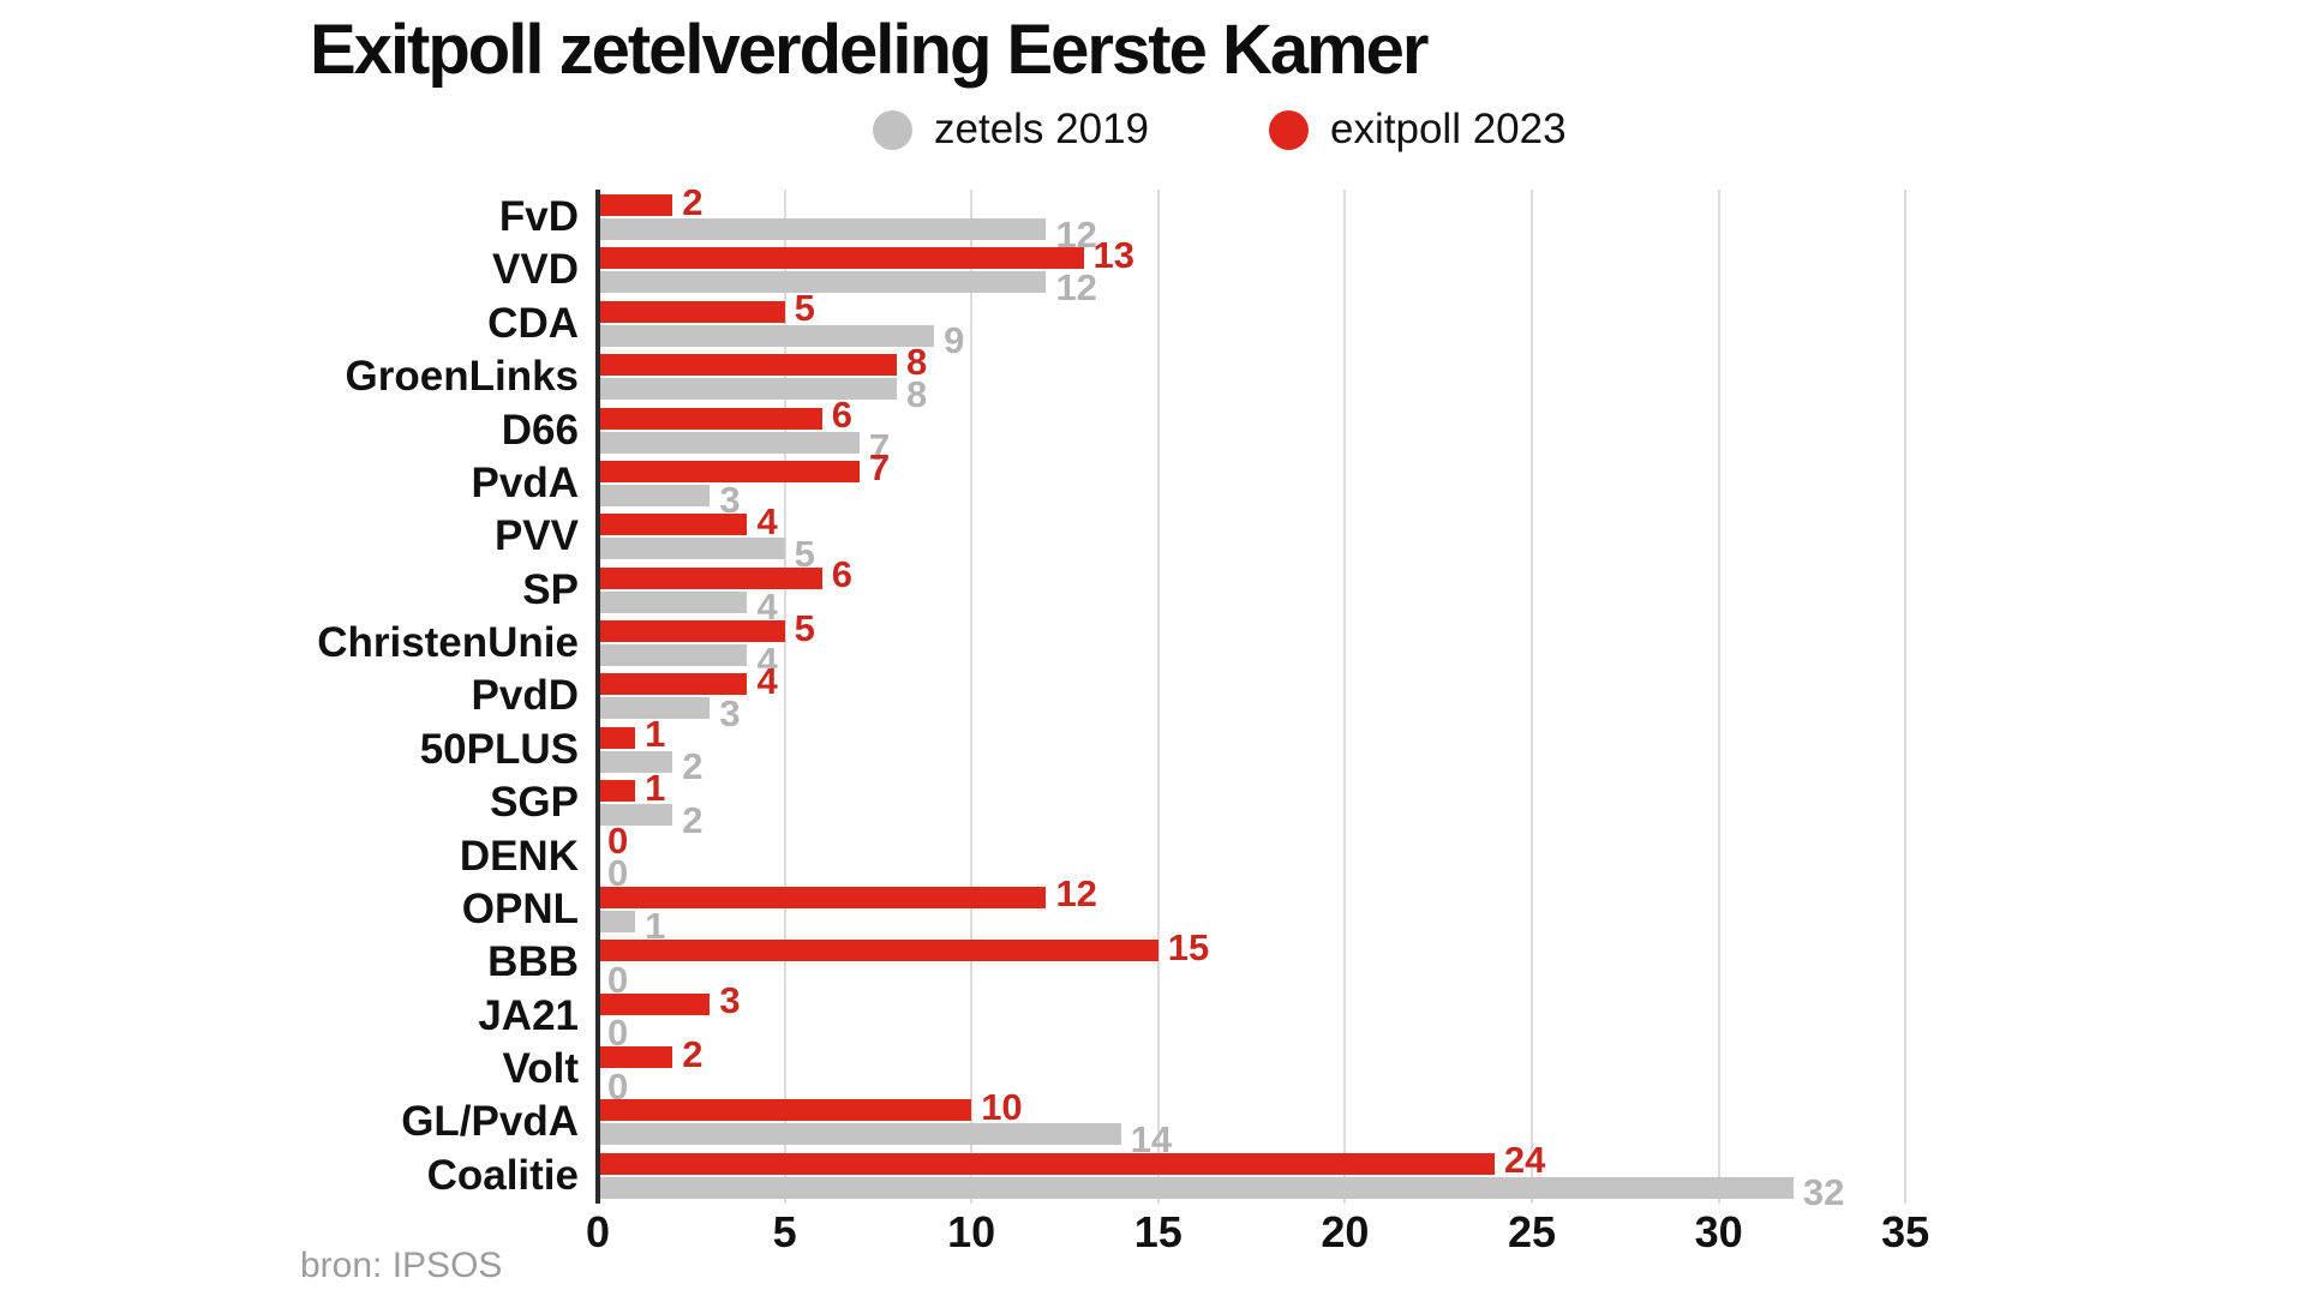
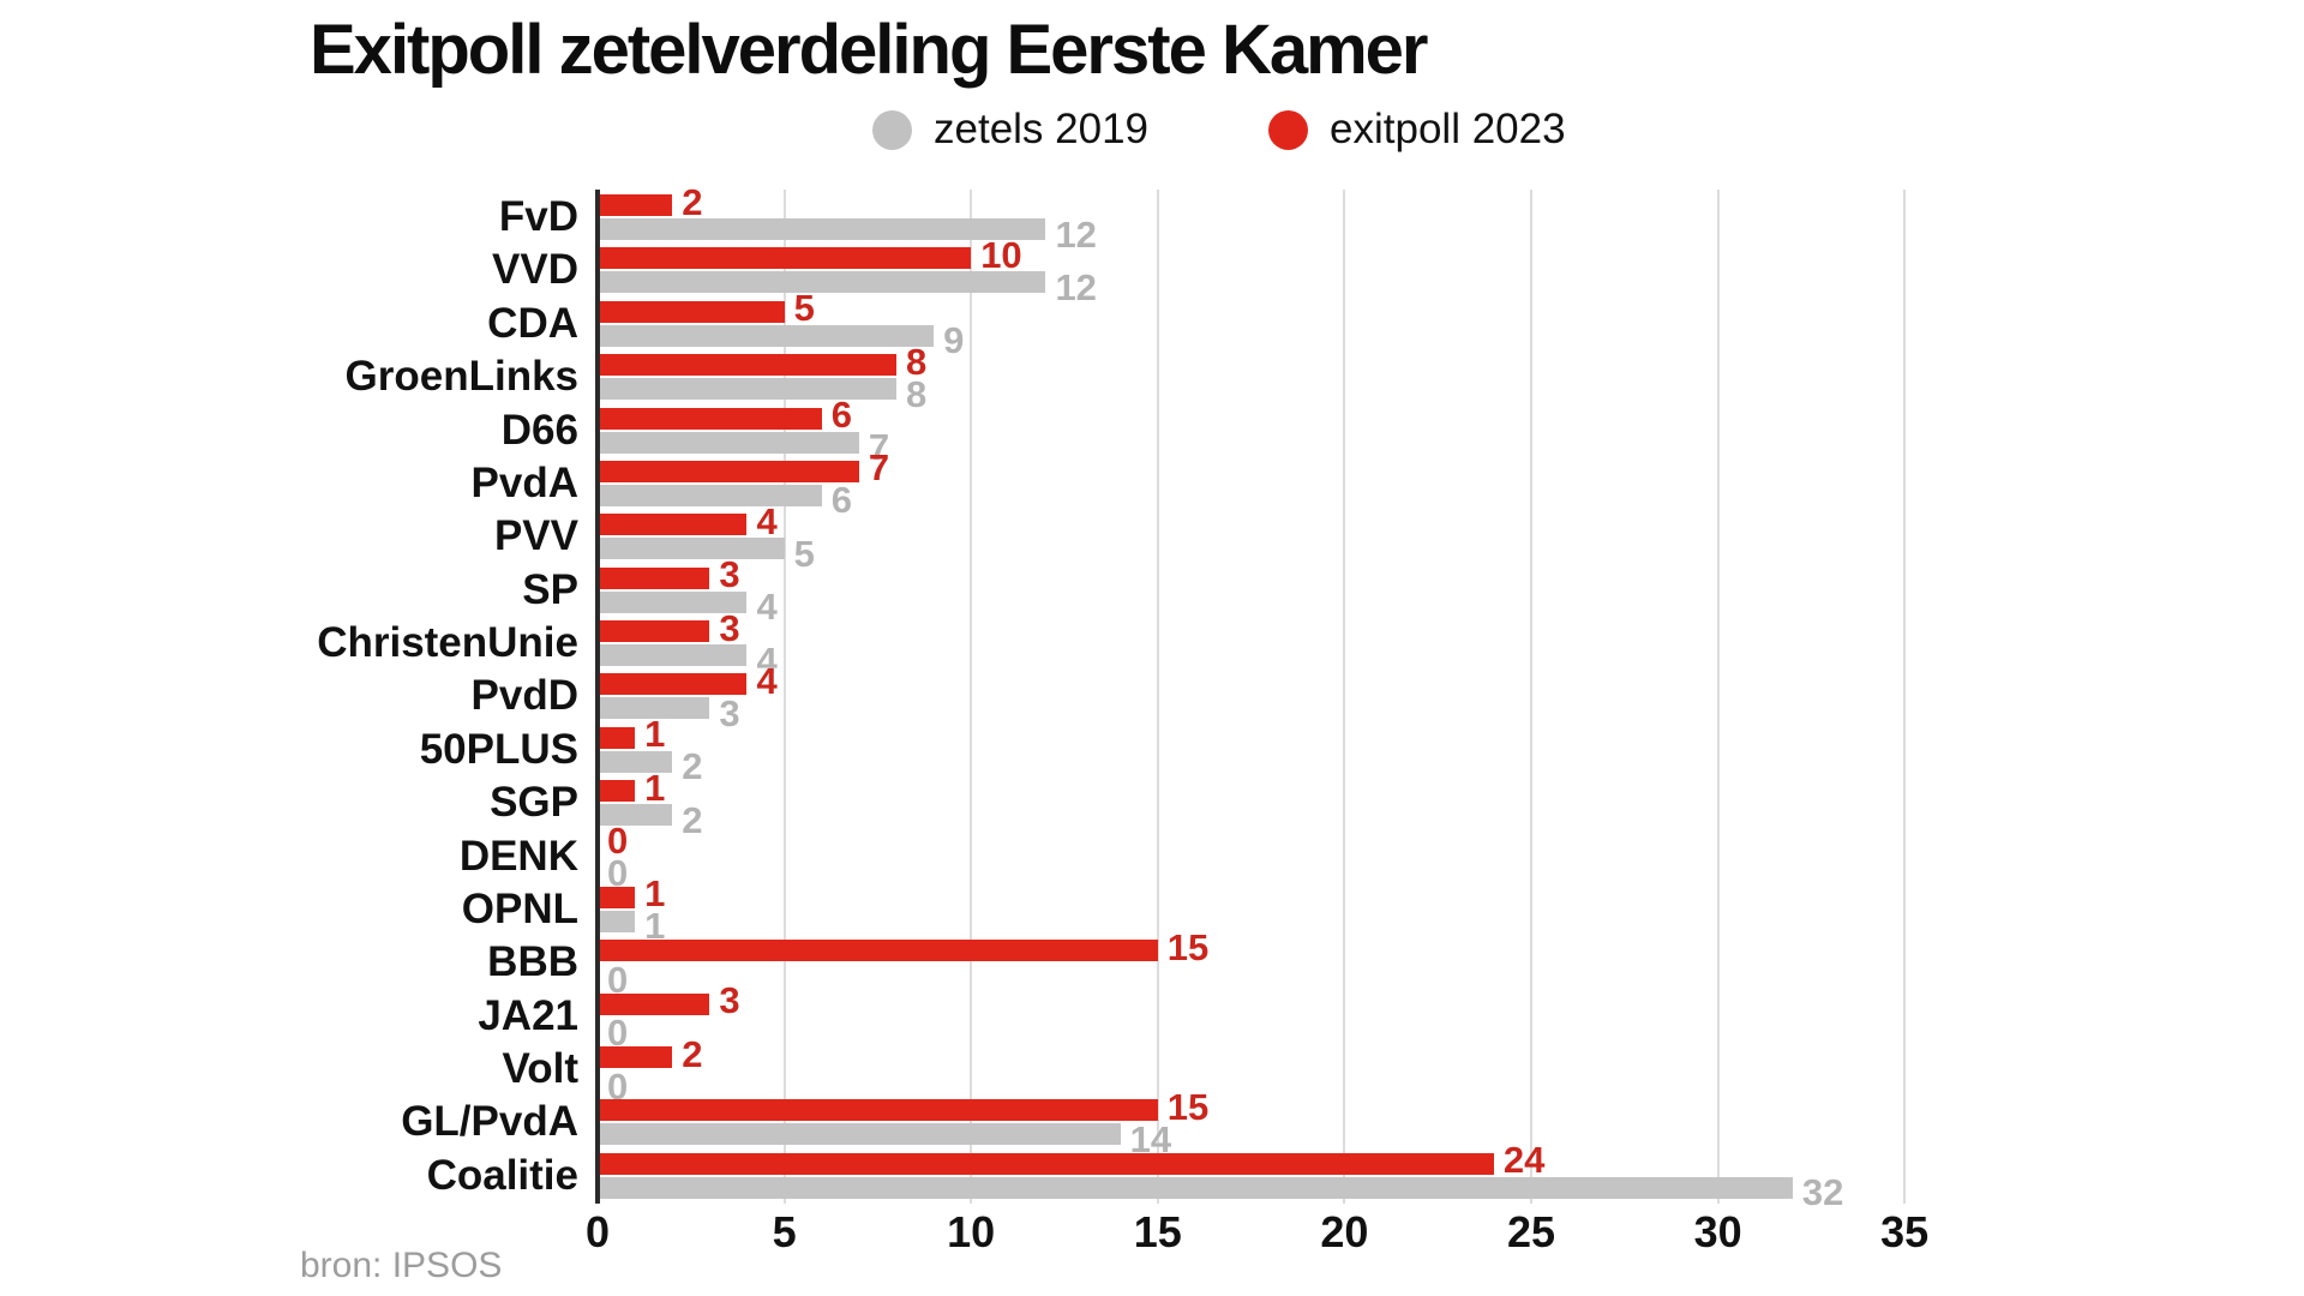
exitpoll 2023/VVD: 13 -> 10
zetels 2019/PvdA: 3 -> 6
exitpoll 2023/SP: 6 -> 3
exitpoll 2023/ChristenUnie: 5 -> 3
exitpoll 2023/OPNL: 12 -> 1
exitpoll 2023/GL/PvdA: 10 -> 15
